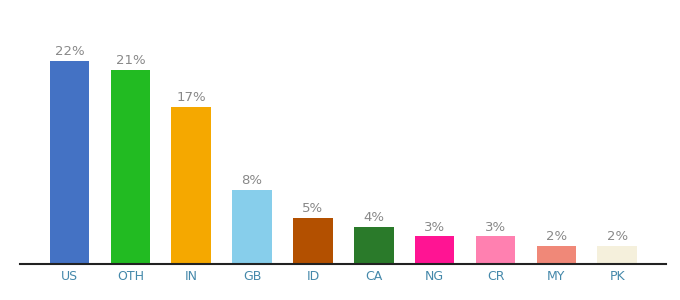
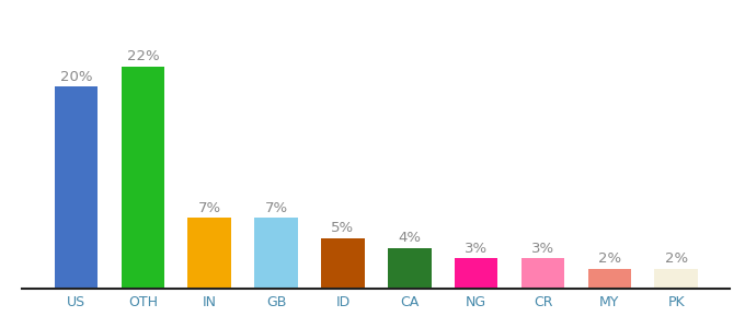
US: 22% -> 20%
OTH: 21% -> 22%
IN: 17% -> 7%
GB: 8% -> 7%
